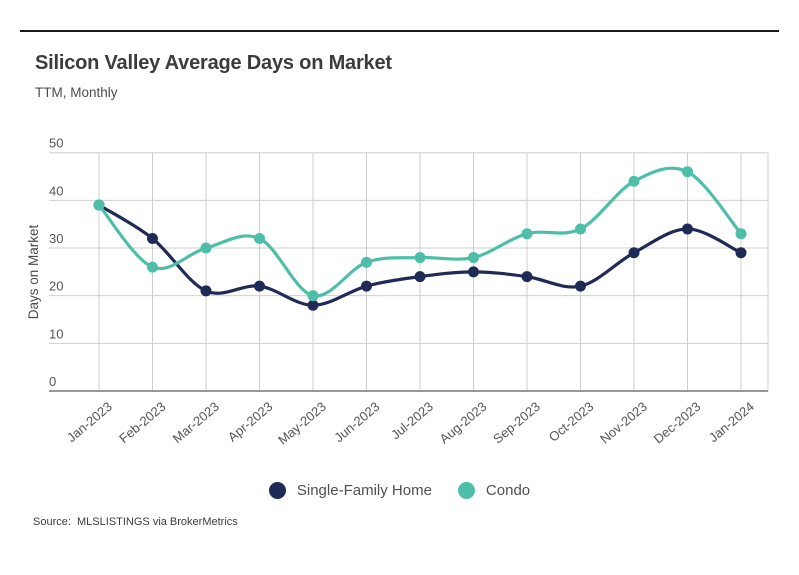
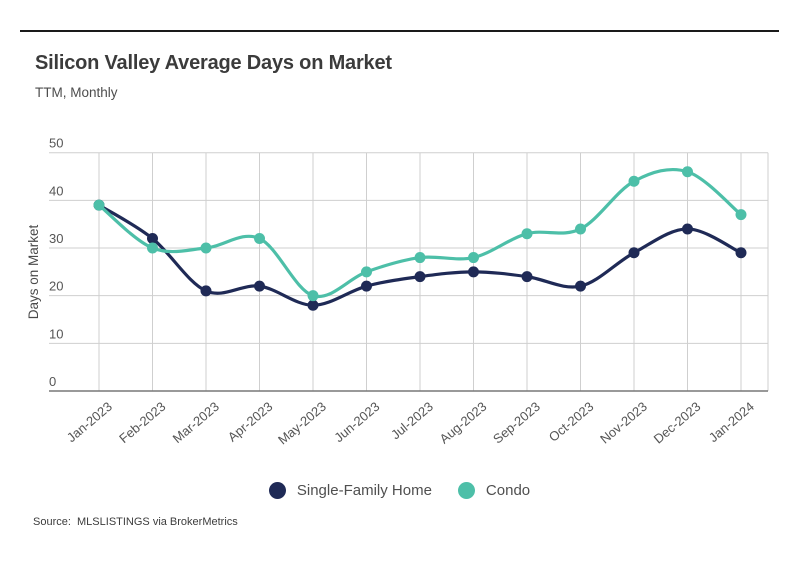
Condo/Feb-2023: 26 -> 30
Condo/Jun-2023: 27 -> 25
Condo/Jan-2024: 33 -> 37
